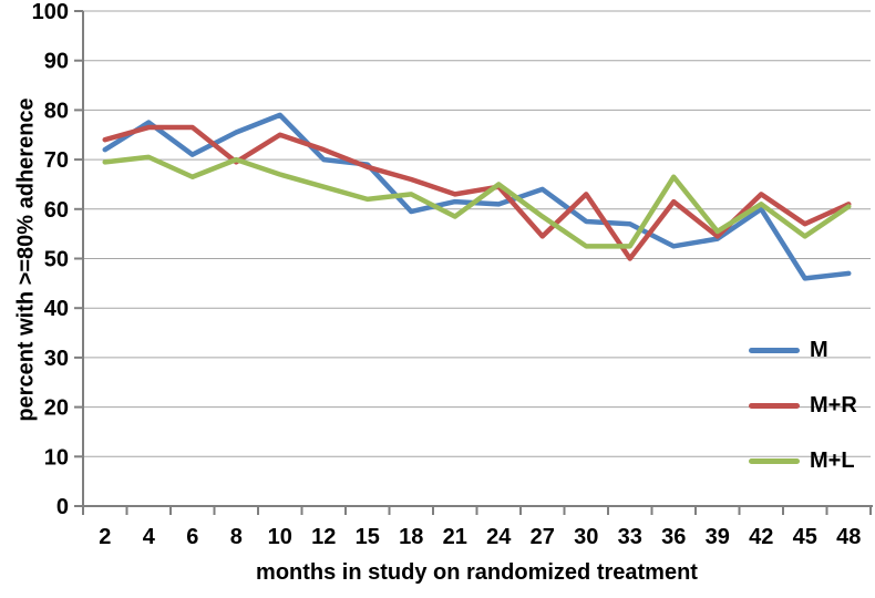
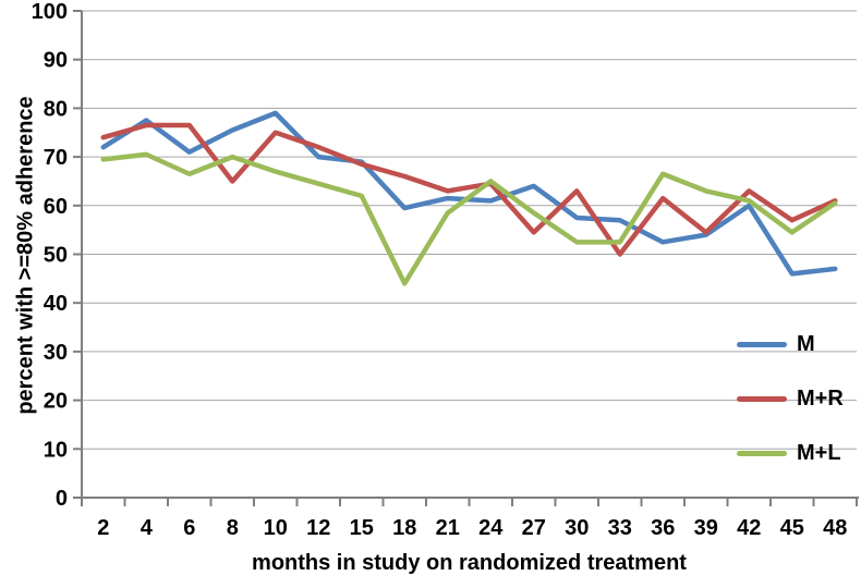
M+R/8: 70 -> 65
M+L/18: 63 -> 44
M+L/39: 56 -> 63
